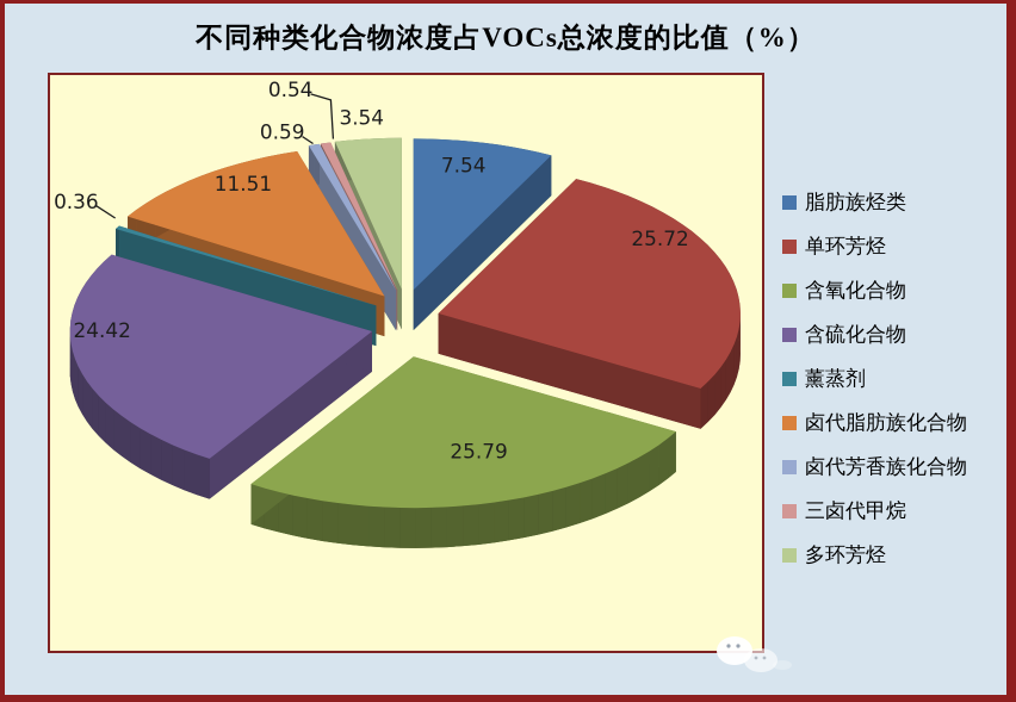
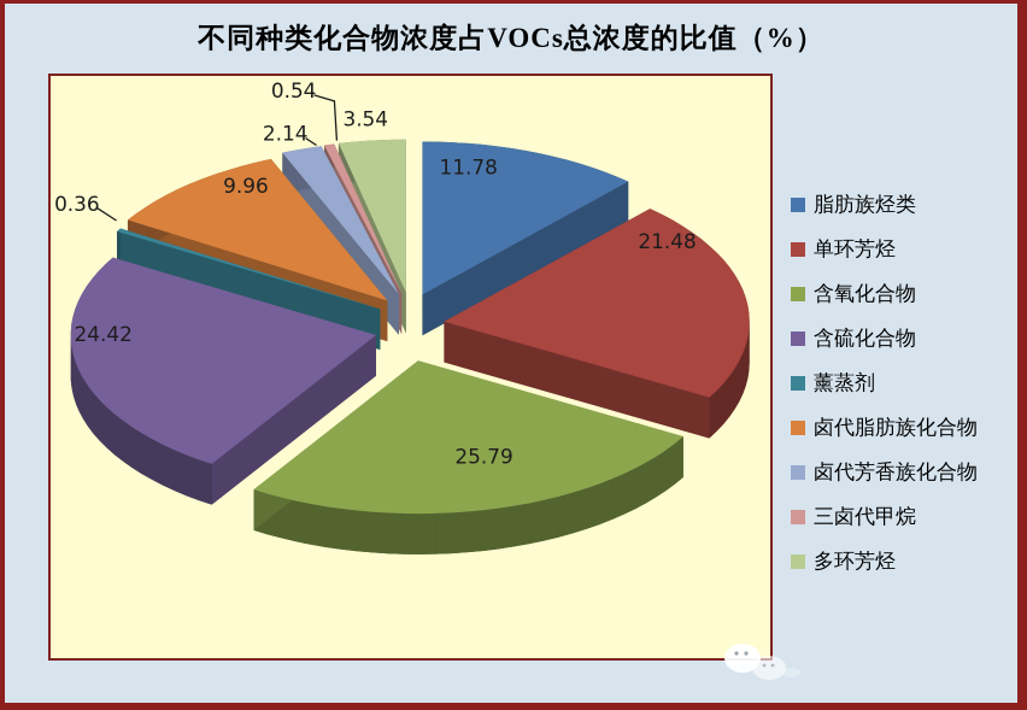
脂肪族烃类: 7.54 -> 11.78
单环芳烃: 25.72 -> 21.48
卤代脂肪族化合物: 11.51 -> 9.96
卤代芳香族化合物: 0.59 -> 2.14
